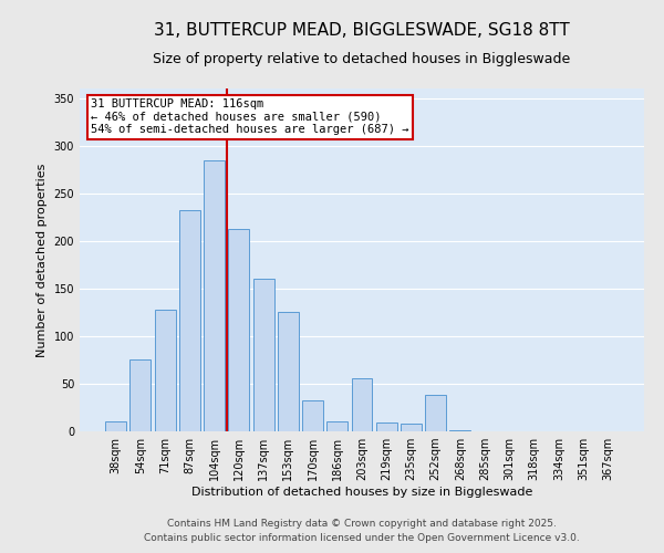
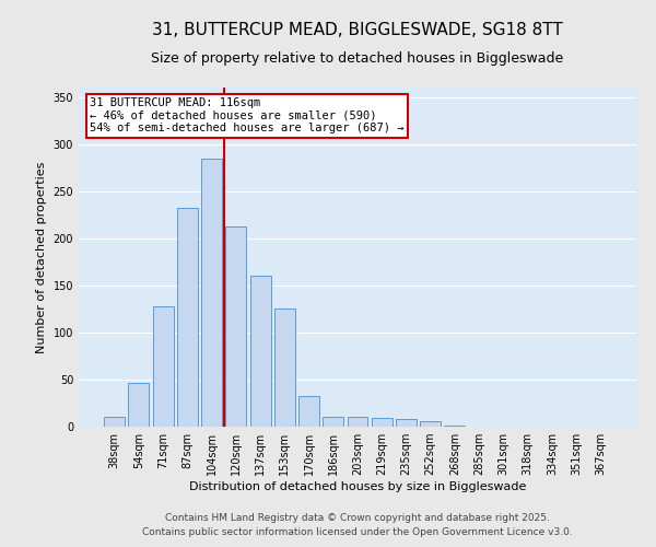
54sqm: 76 -> 47
203sqm: 56 -> 11
252sqm: 38 -> 6
